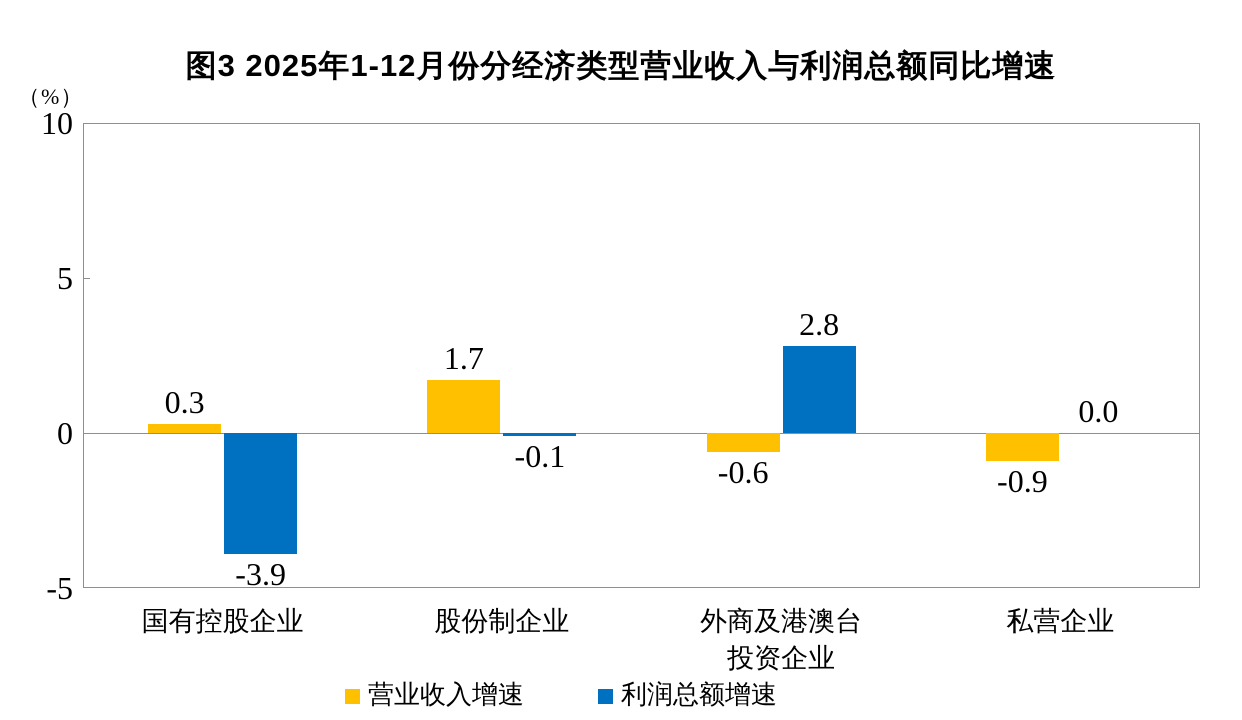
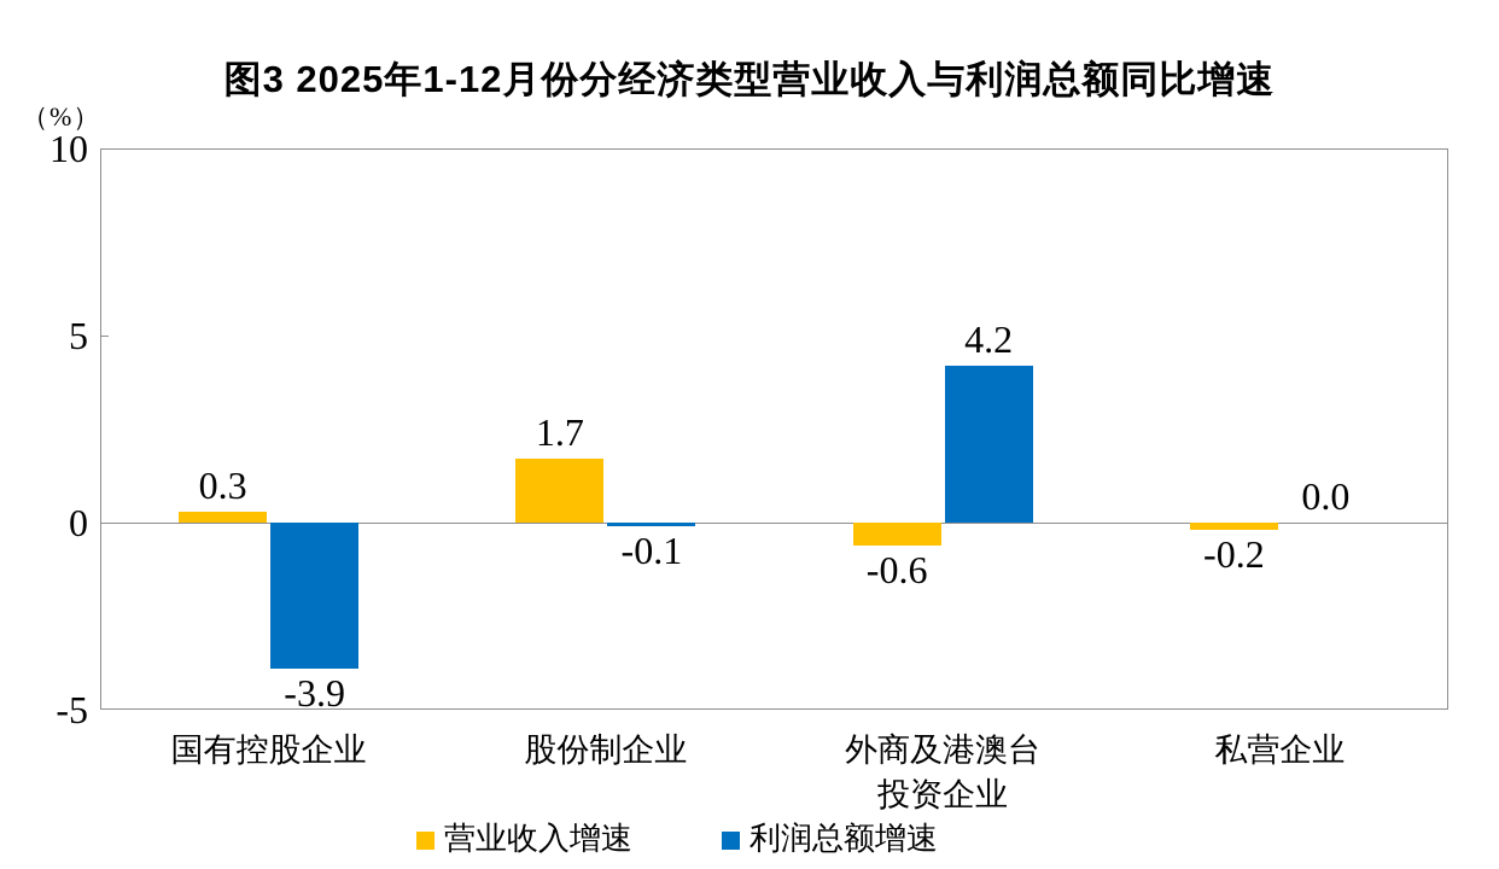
利润总额增速/外商及港澳台 投资企业: 2.8 -> 4.2
营业收入增速/私营企业: -0.9 -> -0.2
